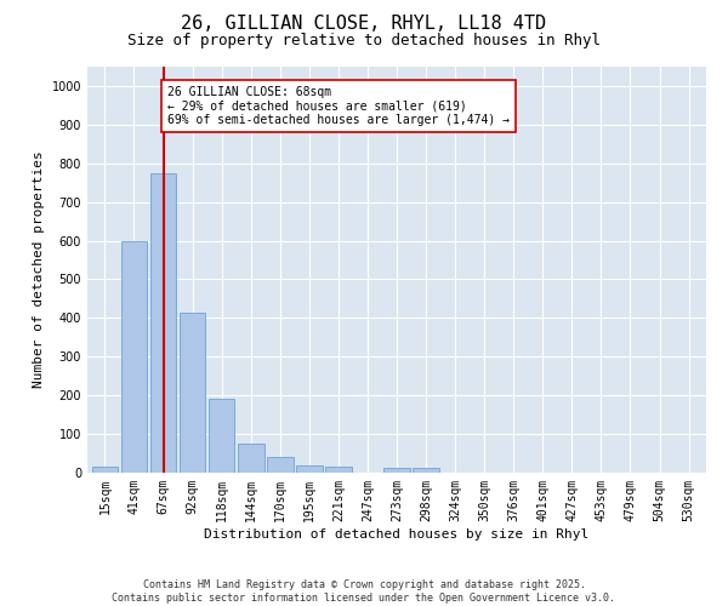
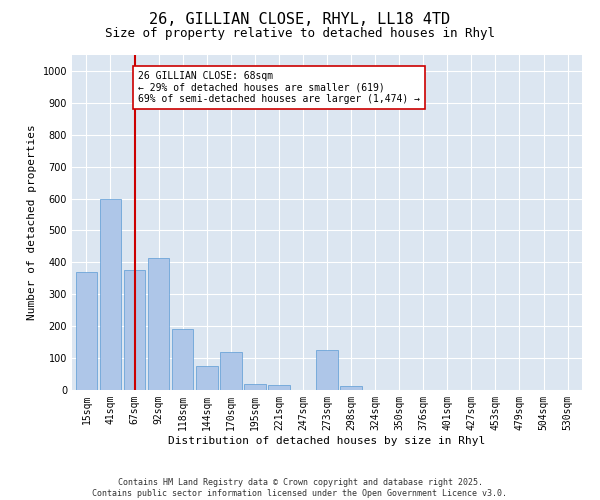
15sqm: 15 -> 370
67sqm: 775 -> 375
170sqm: 40 -> 120
273sqm: 12 -> 125
